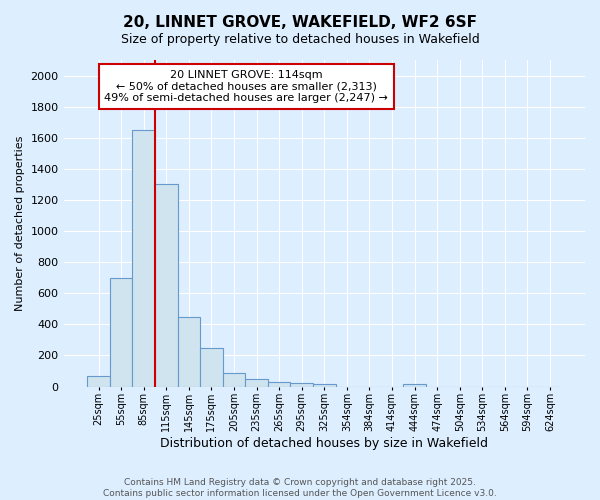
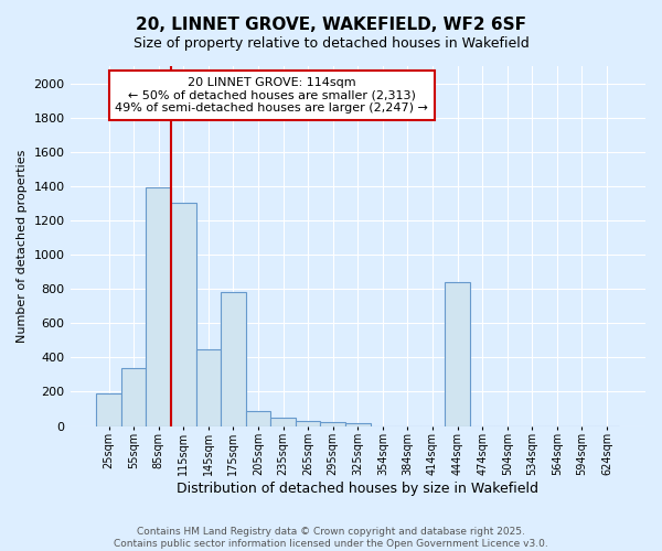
25sqm: 70 -> 190
55sqm: 700 -> 340
85sqm: 1650 -> 1390
175sqm: 250 -> 780
444sqm: 20 -> 840
